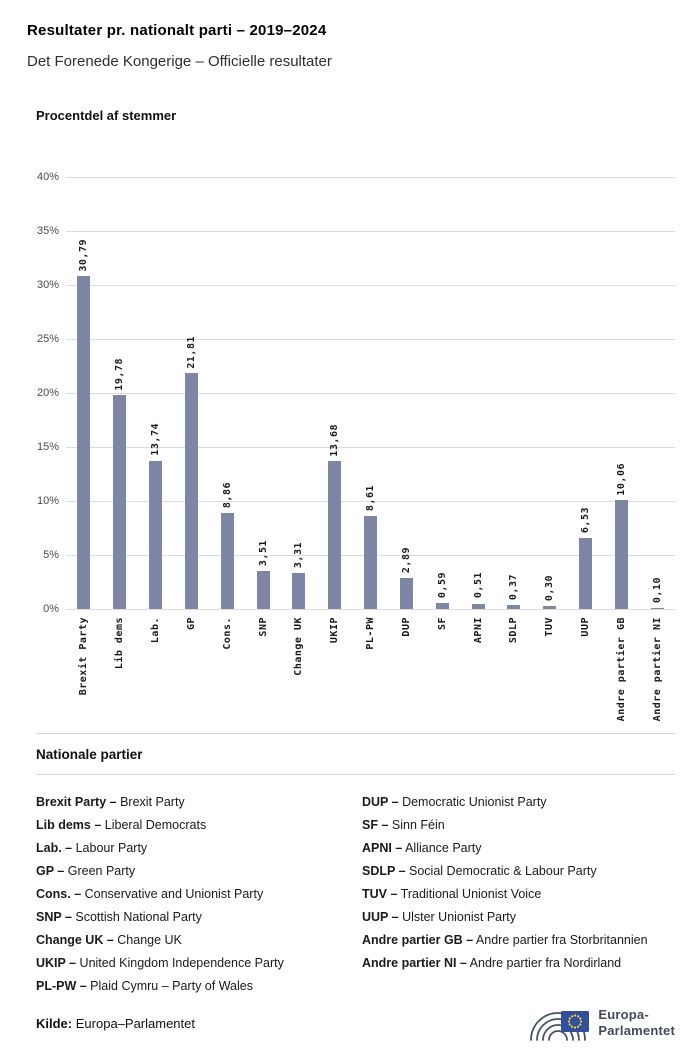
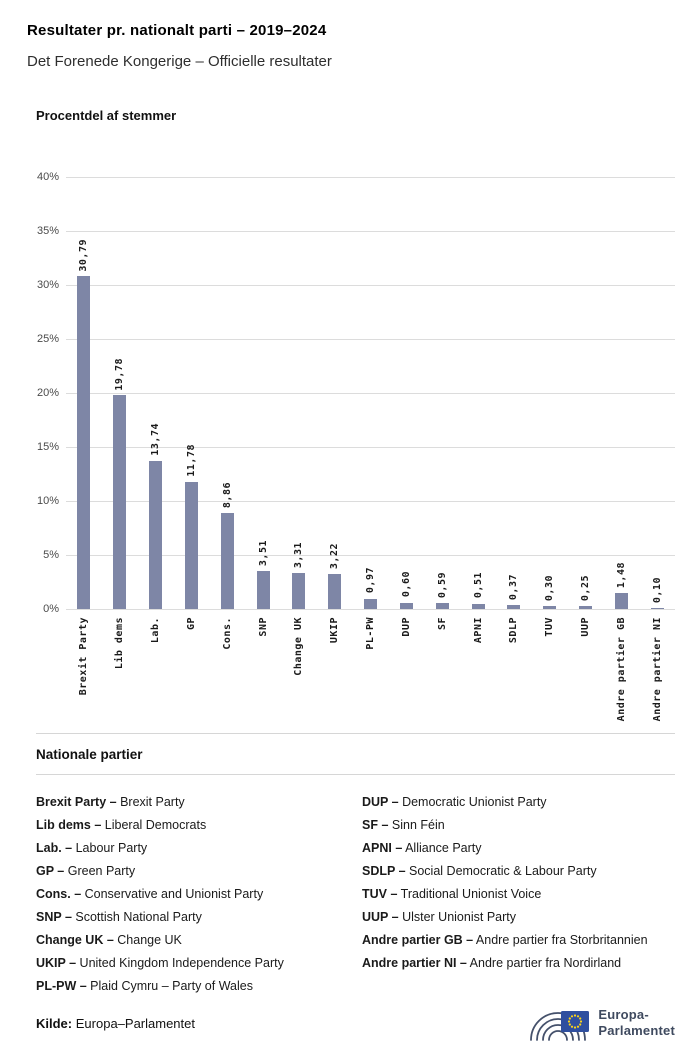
GP: 21,81 -> 11,78
UKIP: 13,68 -> 3,22
PL-PW: 8,61 -> 0,97
DUP: 2,89 -> 0,60
UUP: 6,53 -> 0,25
Andre partier GB: 10,06 -> 1,48
